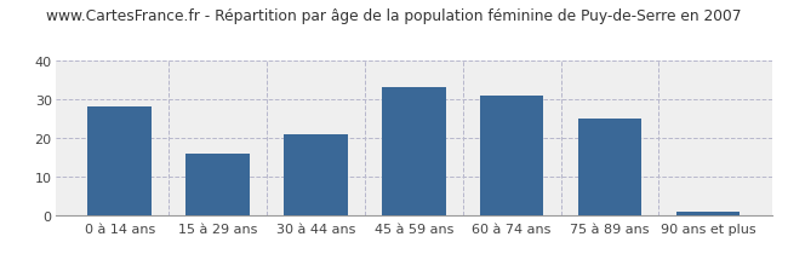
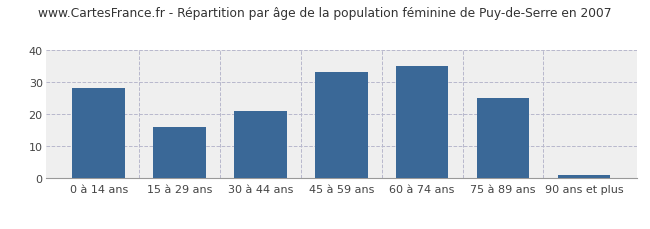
60 à 74 ans: 31 -> 35
